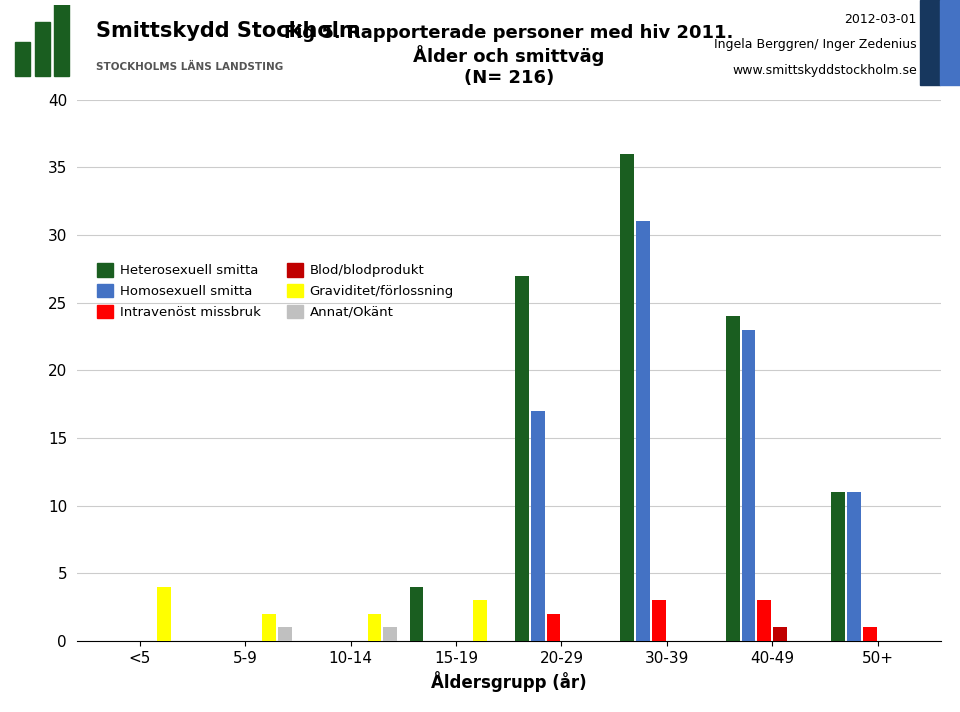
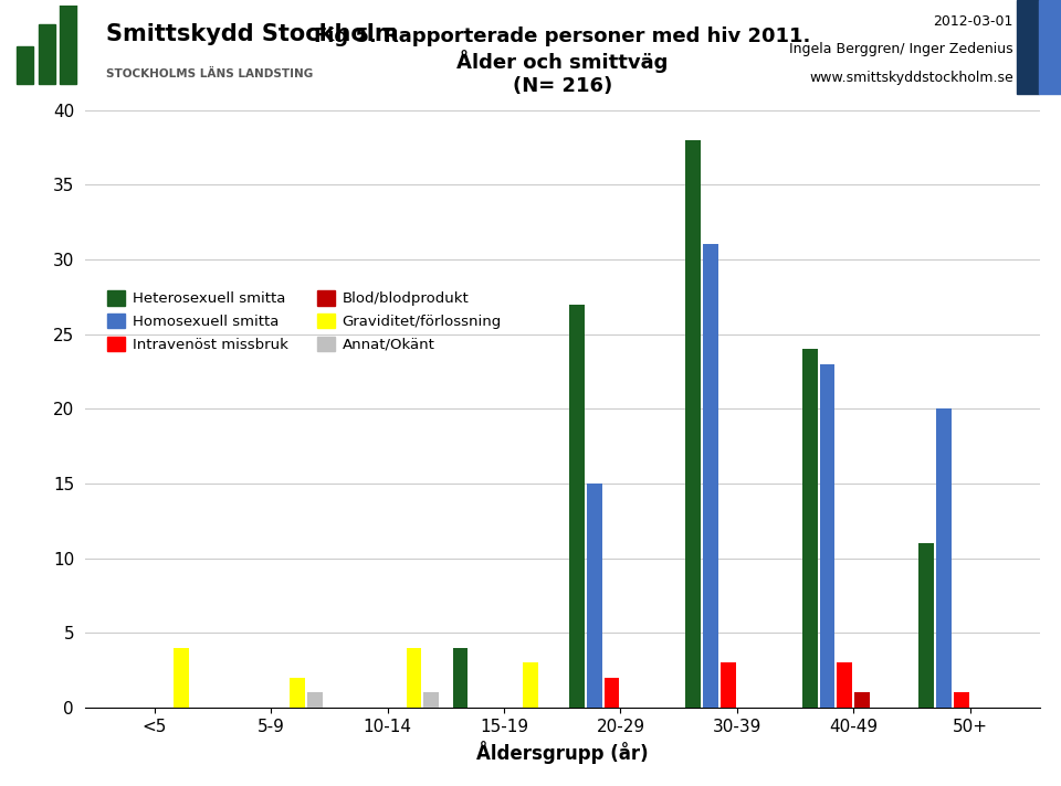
Graviditet/förlossning/10-14: 2 -> 4
Homosexuell smitta/20-29: 17 -> 15
Heterosexuell smitta/30-39: 36 -> 38
Homosexuell smitta/50+: 11 -> 20
